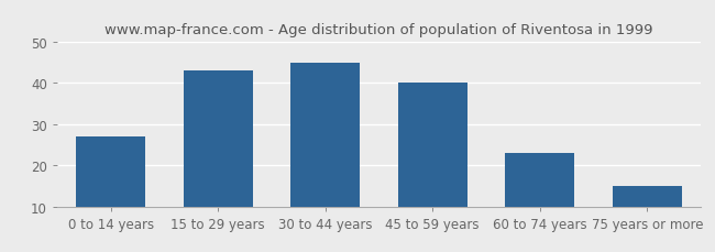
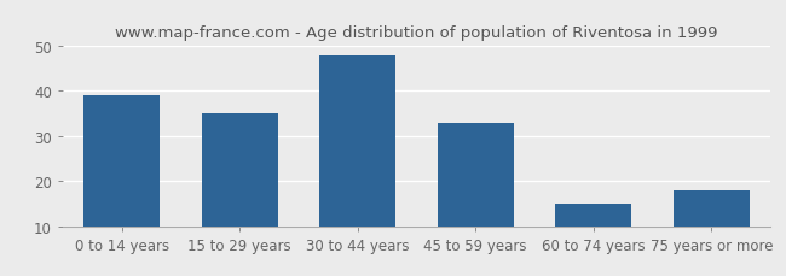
0 to 14 years: 27 -> 39
15 to 29 years: 43 -> 35
30 to 44 years: 45 -> 48
45 to 59 years: 40 -> 33
60 to 74 years: 23 -> 15
75 years or more: 15 -> 18
